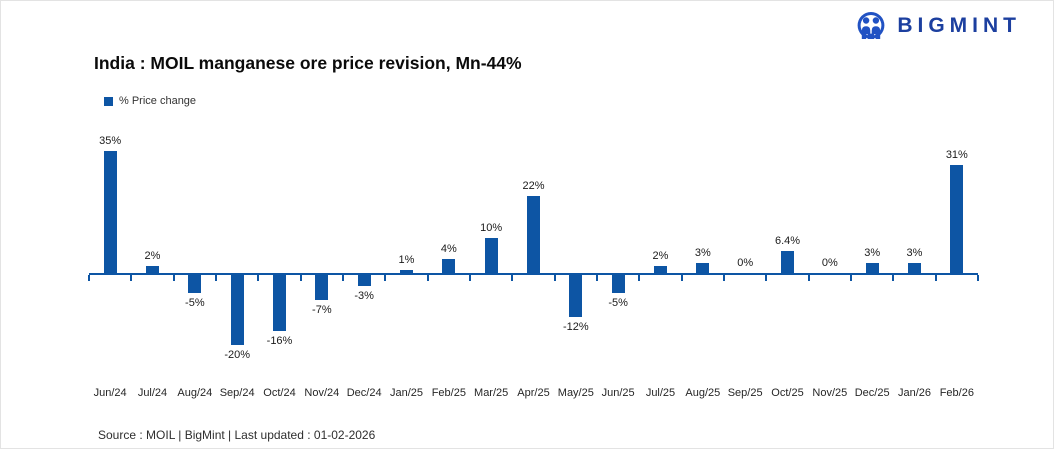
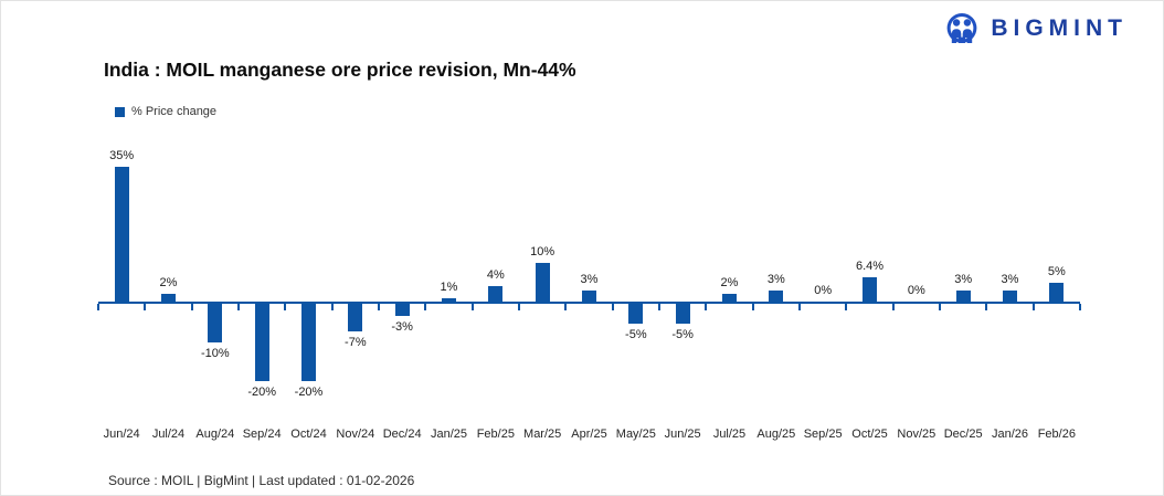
Aug/24: -5% -> -10%
Oct/24: -16% -> -20%
Apr/25: 22% -> 3%
May/25: -12% -> -5%
Feb/26: 31% -> 5%
